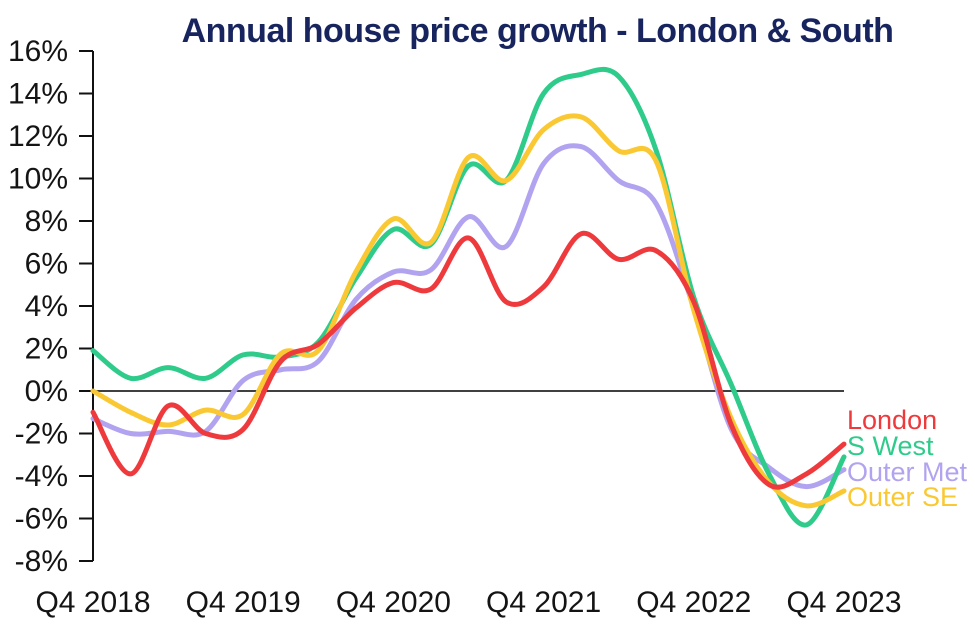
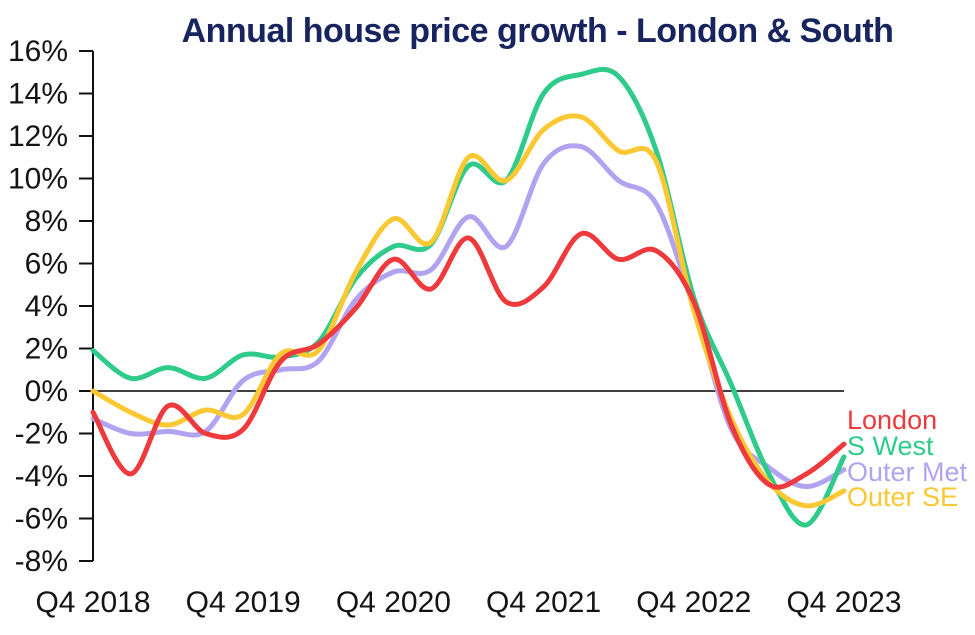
S West/Q4 2020: 7.6% -> 6.8%
London/Q4 2020: 5.1% -> 6.2%
